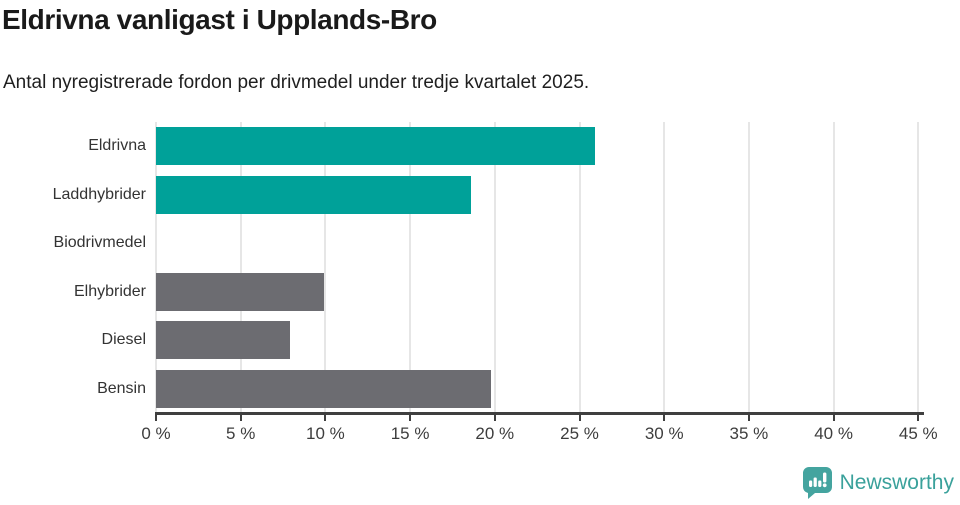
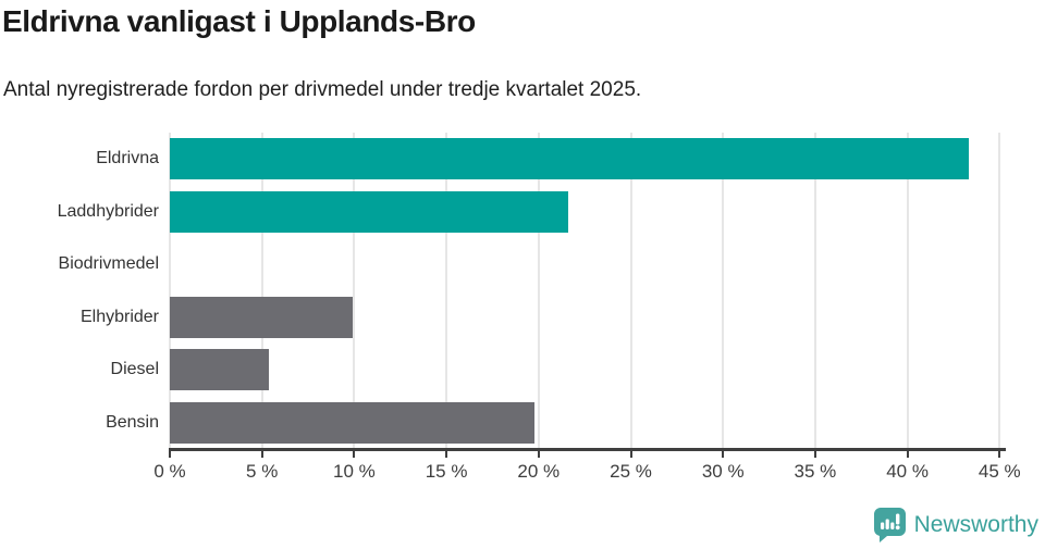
Eldrivna: 25.9% -> 43.3%
Laddhybrider: 18.6% -> 21.6%
Diesel: 7.9% -> 5.4%
